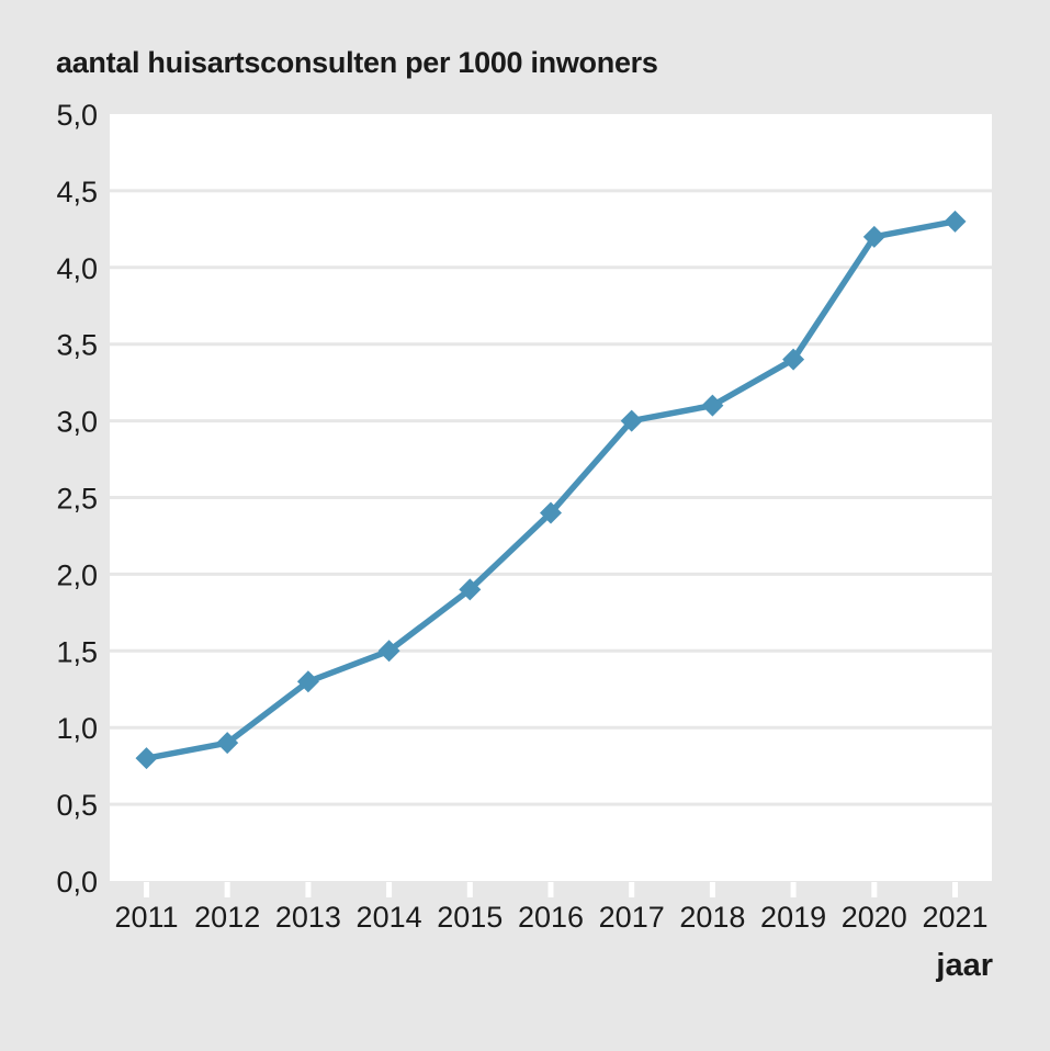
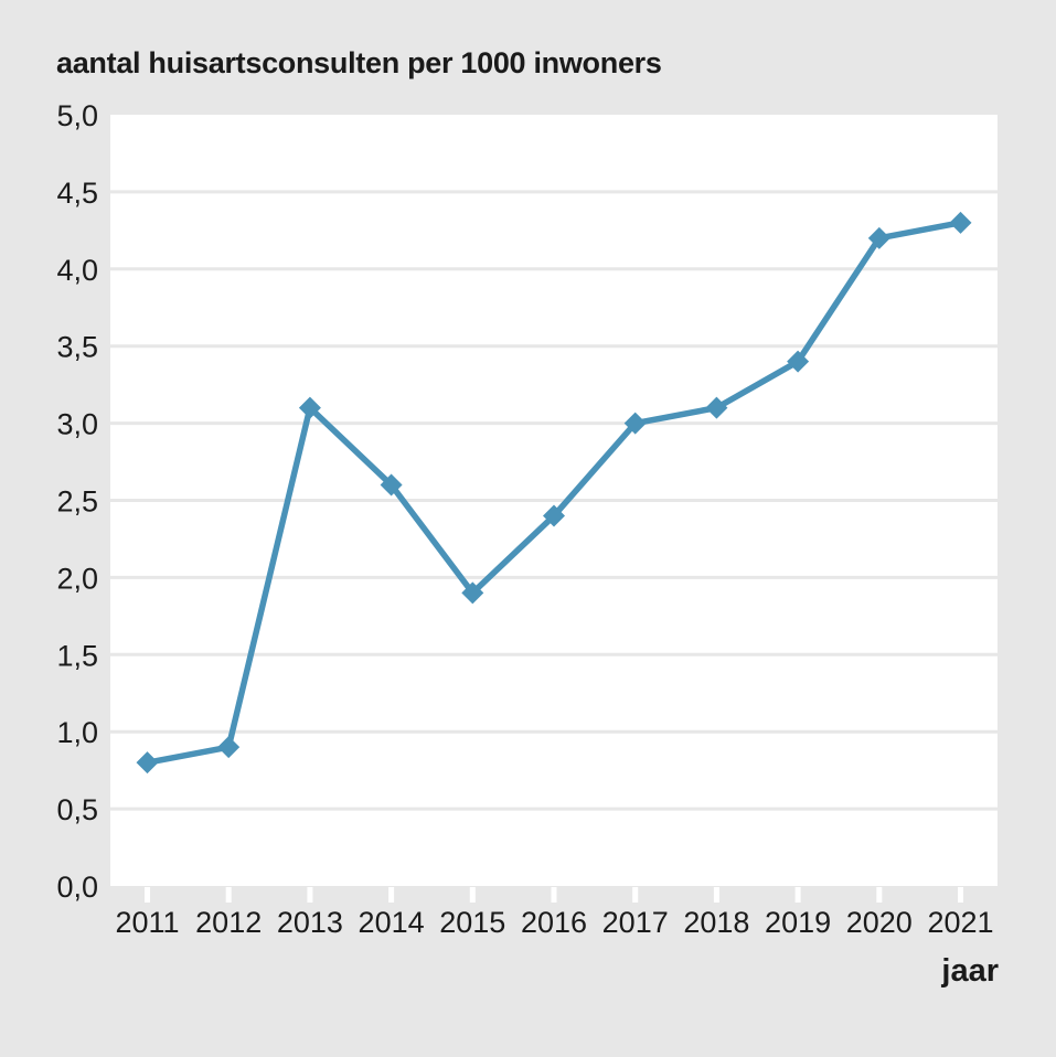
2013: 1,3 -> 3,1
2014: 1,5 -> 2,6
